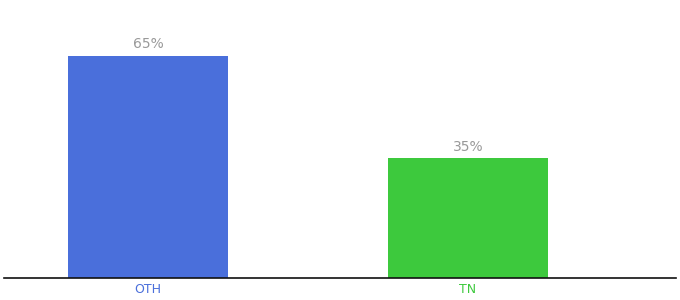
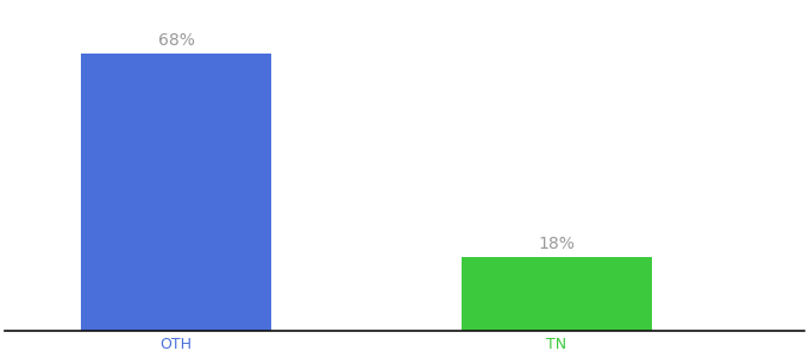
OTH: 65% -> 68%
TN: 35% -> 18%
